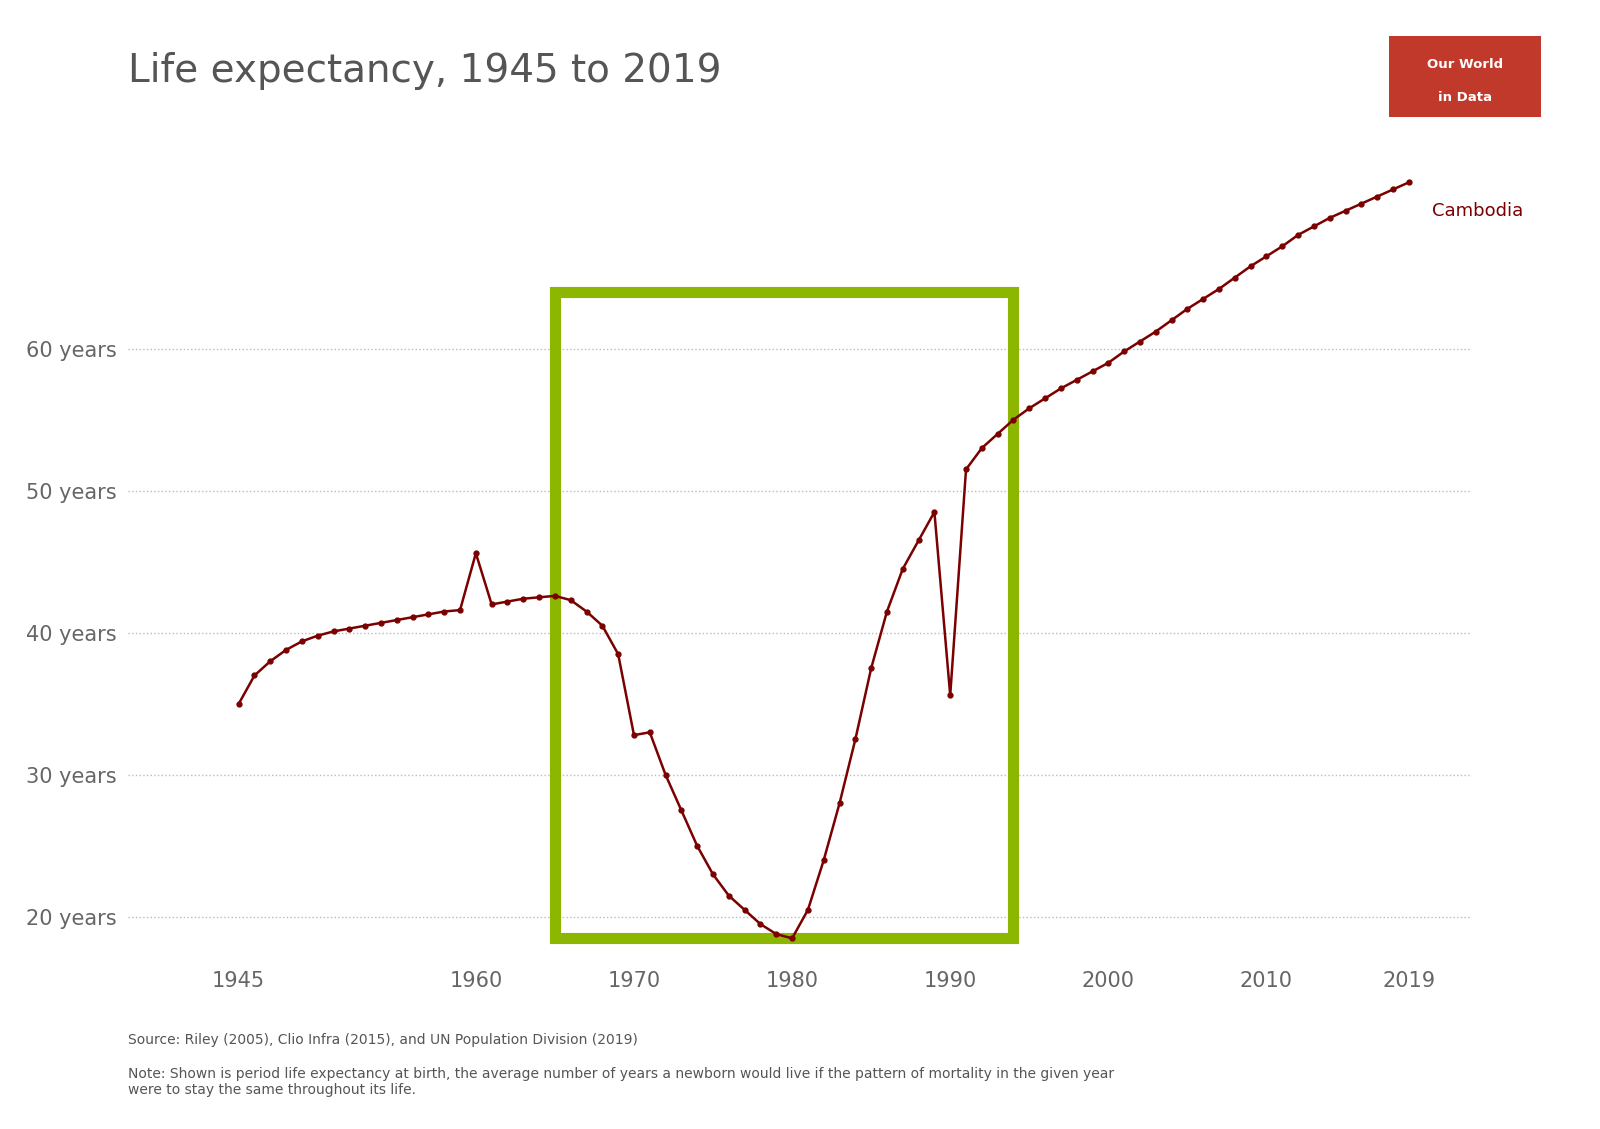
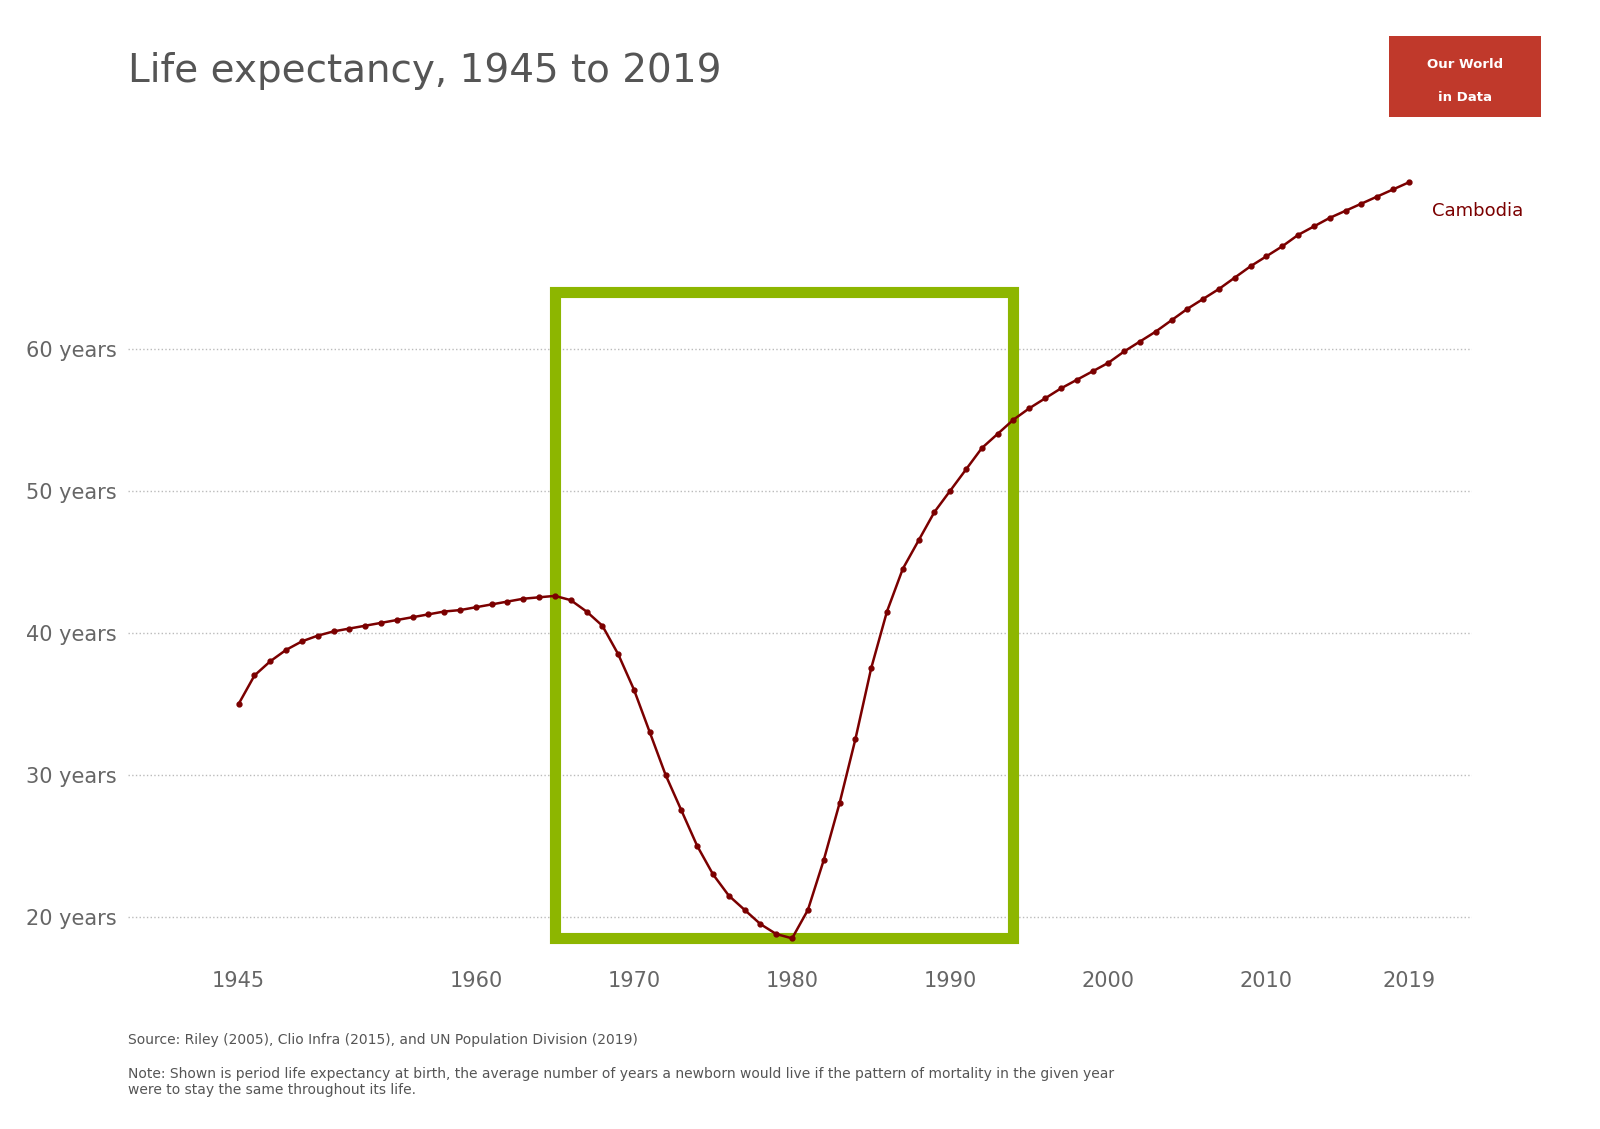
1960: 45.6 years -> 41.8 years
1970: 32.8 years -> 36.0 years
1990: 35.6 years -> 50.0 years
